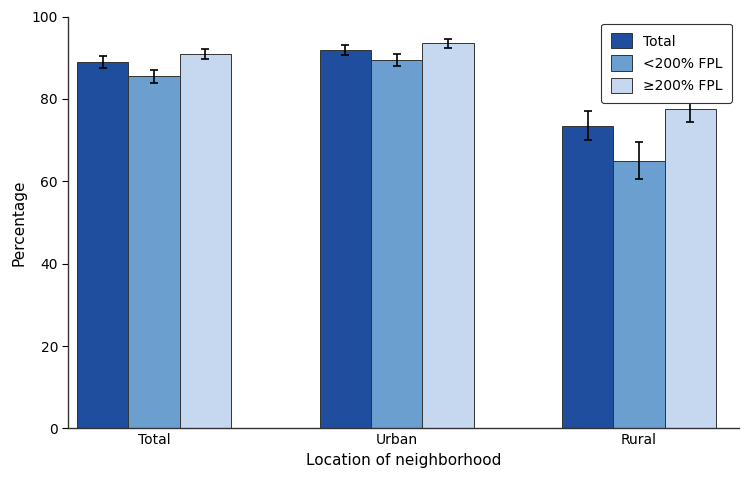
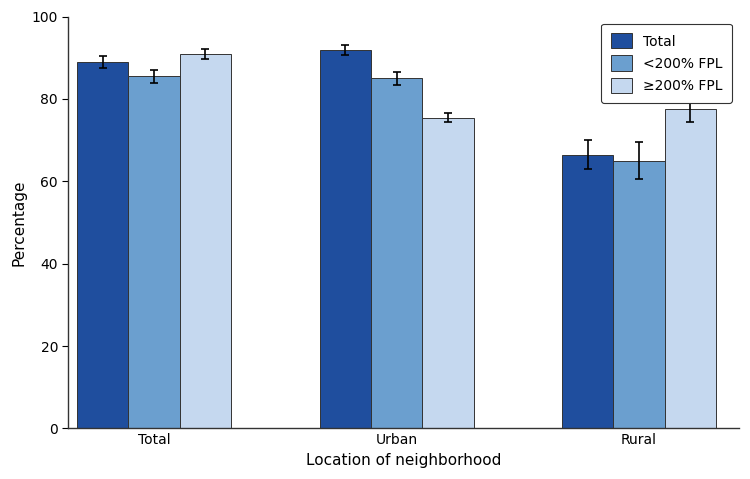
<200% FPL/Urban: 89.5 -> 85.0
≥200% FPL/Urban: 93.5 -> 75.5
Total/Rural: 73.5 -> 66.5
